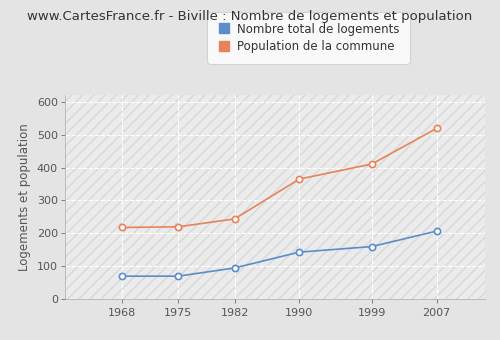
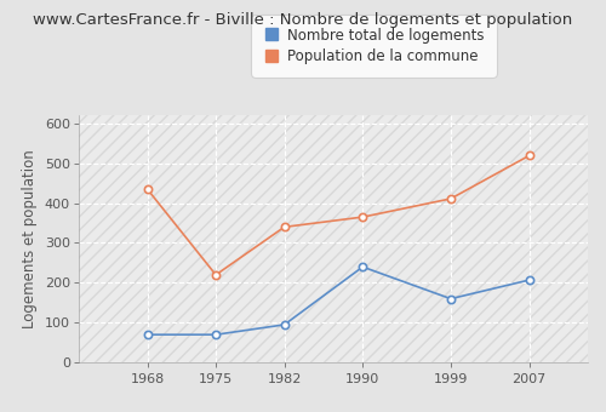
Population de la commune/1968: 218 -> 435
Population de la commune/1982: 244 -> 340
Nombre total de logements/1990: 143 -> 240
